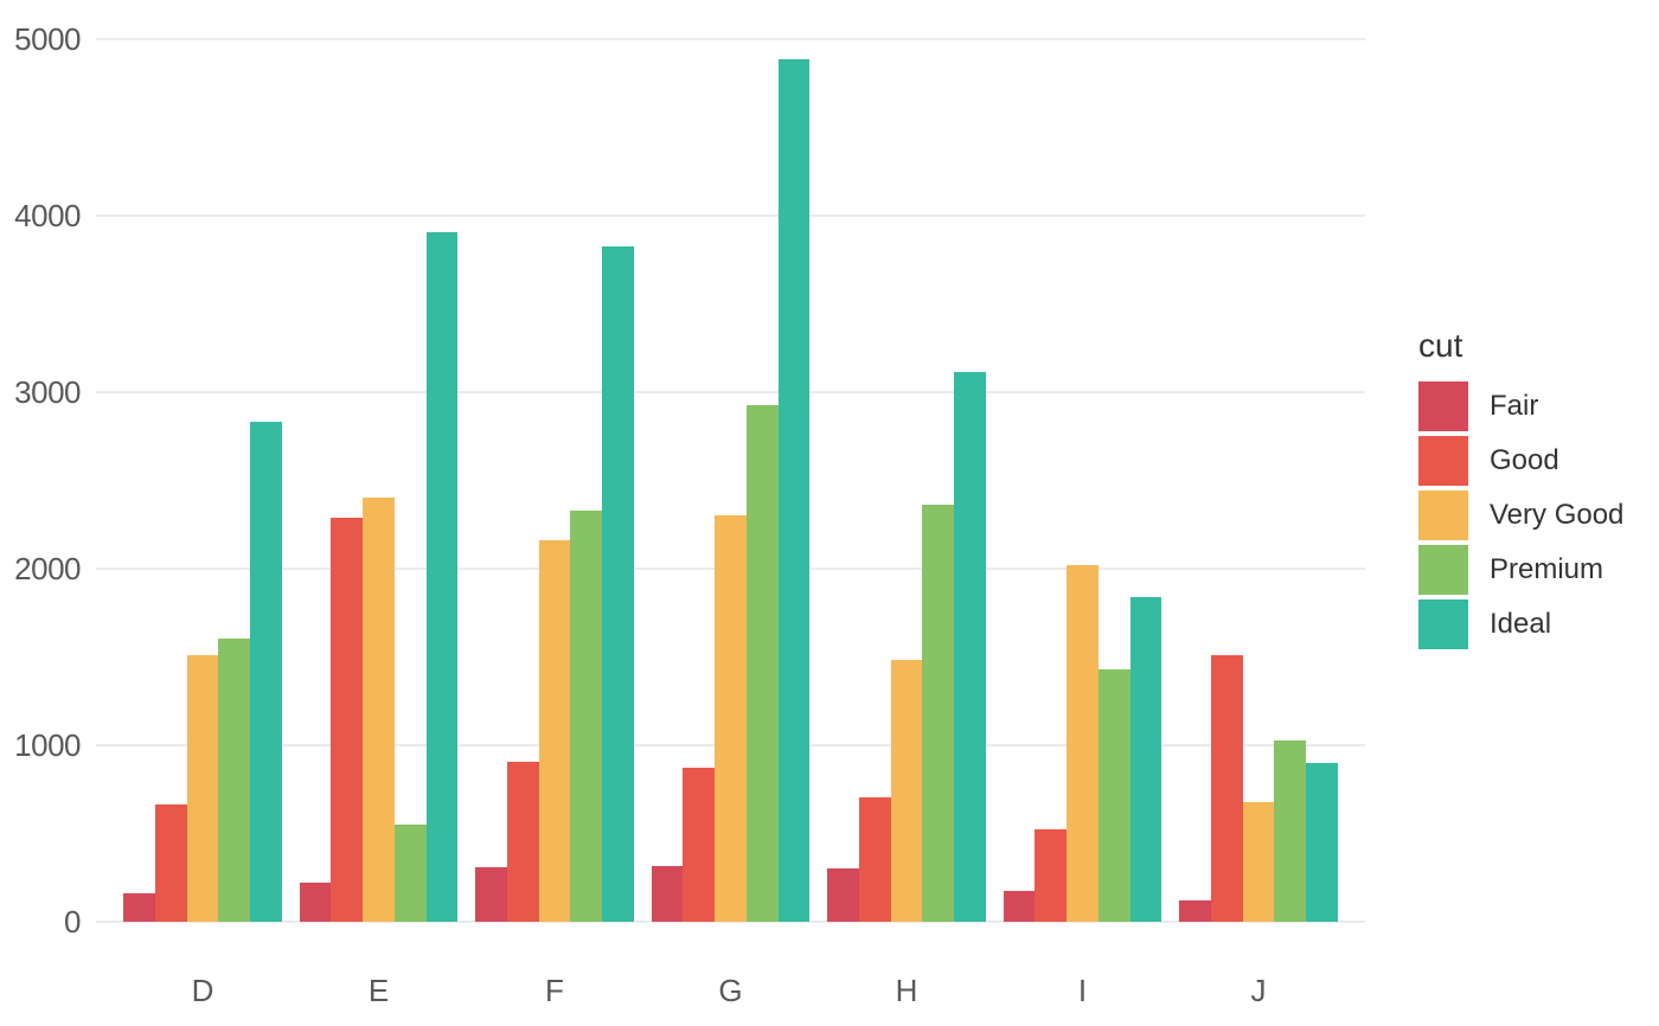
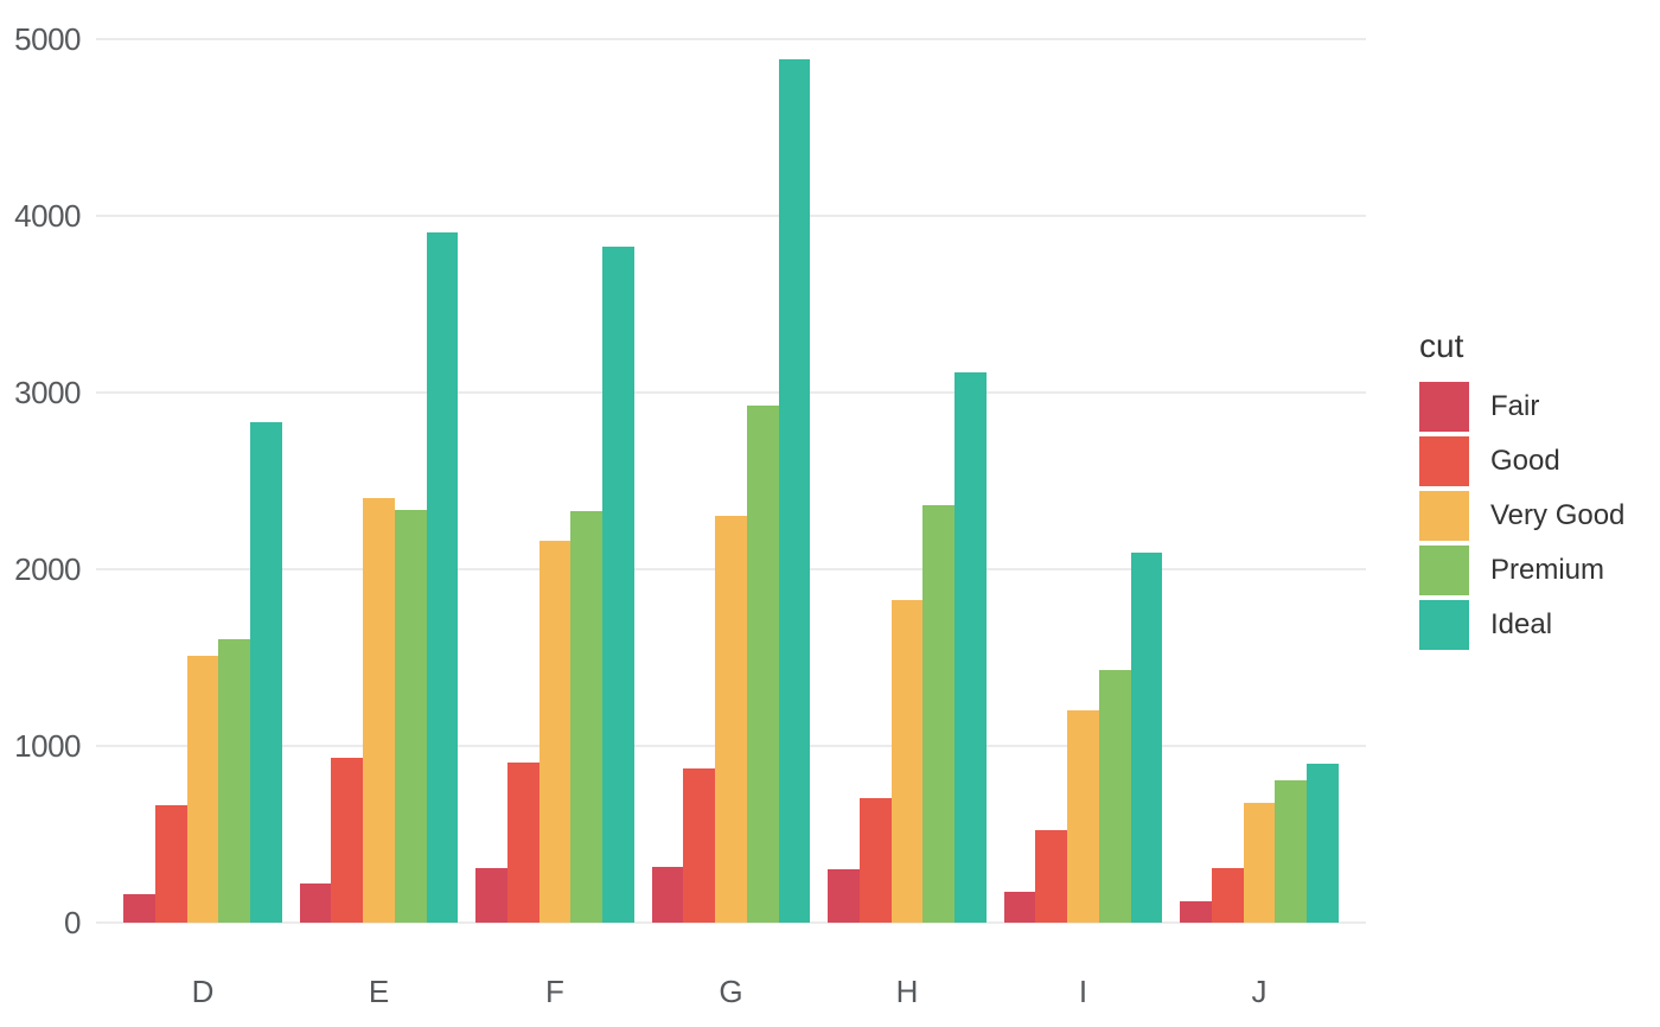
Good/E: 2290 -> 930
Premium/E: 550 -> 2340
Very Good/H: 1480 -> 1820
Very Good/I: 2020 -> 1200
Ideal/I: 1840 -> 2090
Good/J: 1510 -> 310
Premium/J: 1030 -> 810
